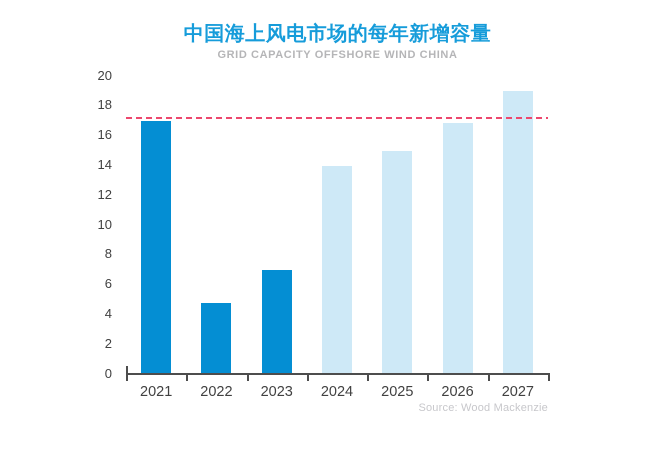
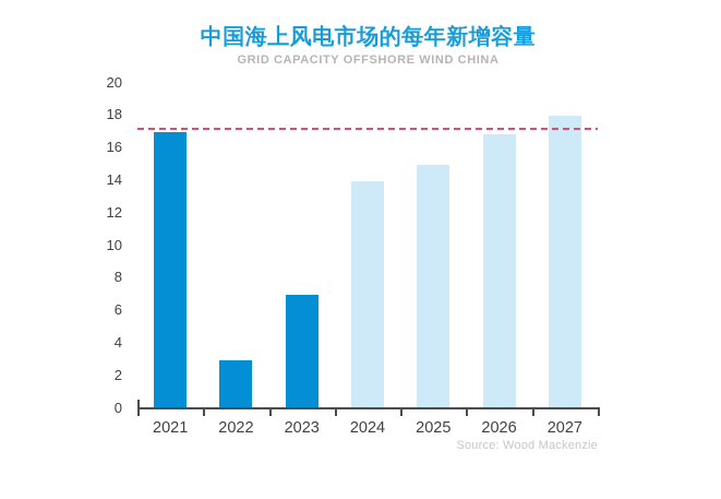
2022: 4.7 -> 2.9
2027: 18.9 -> 17.9
